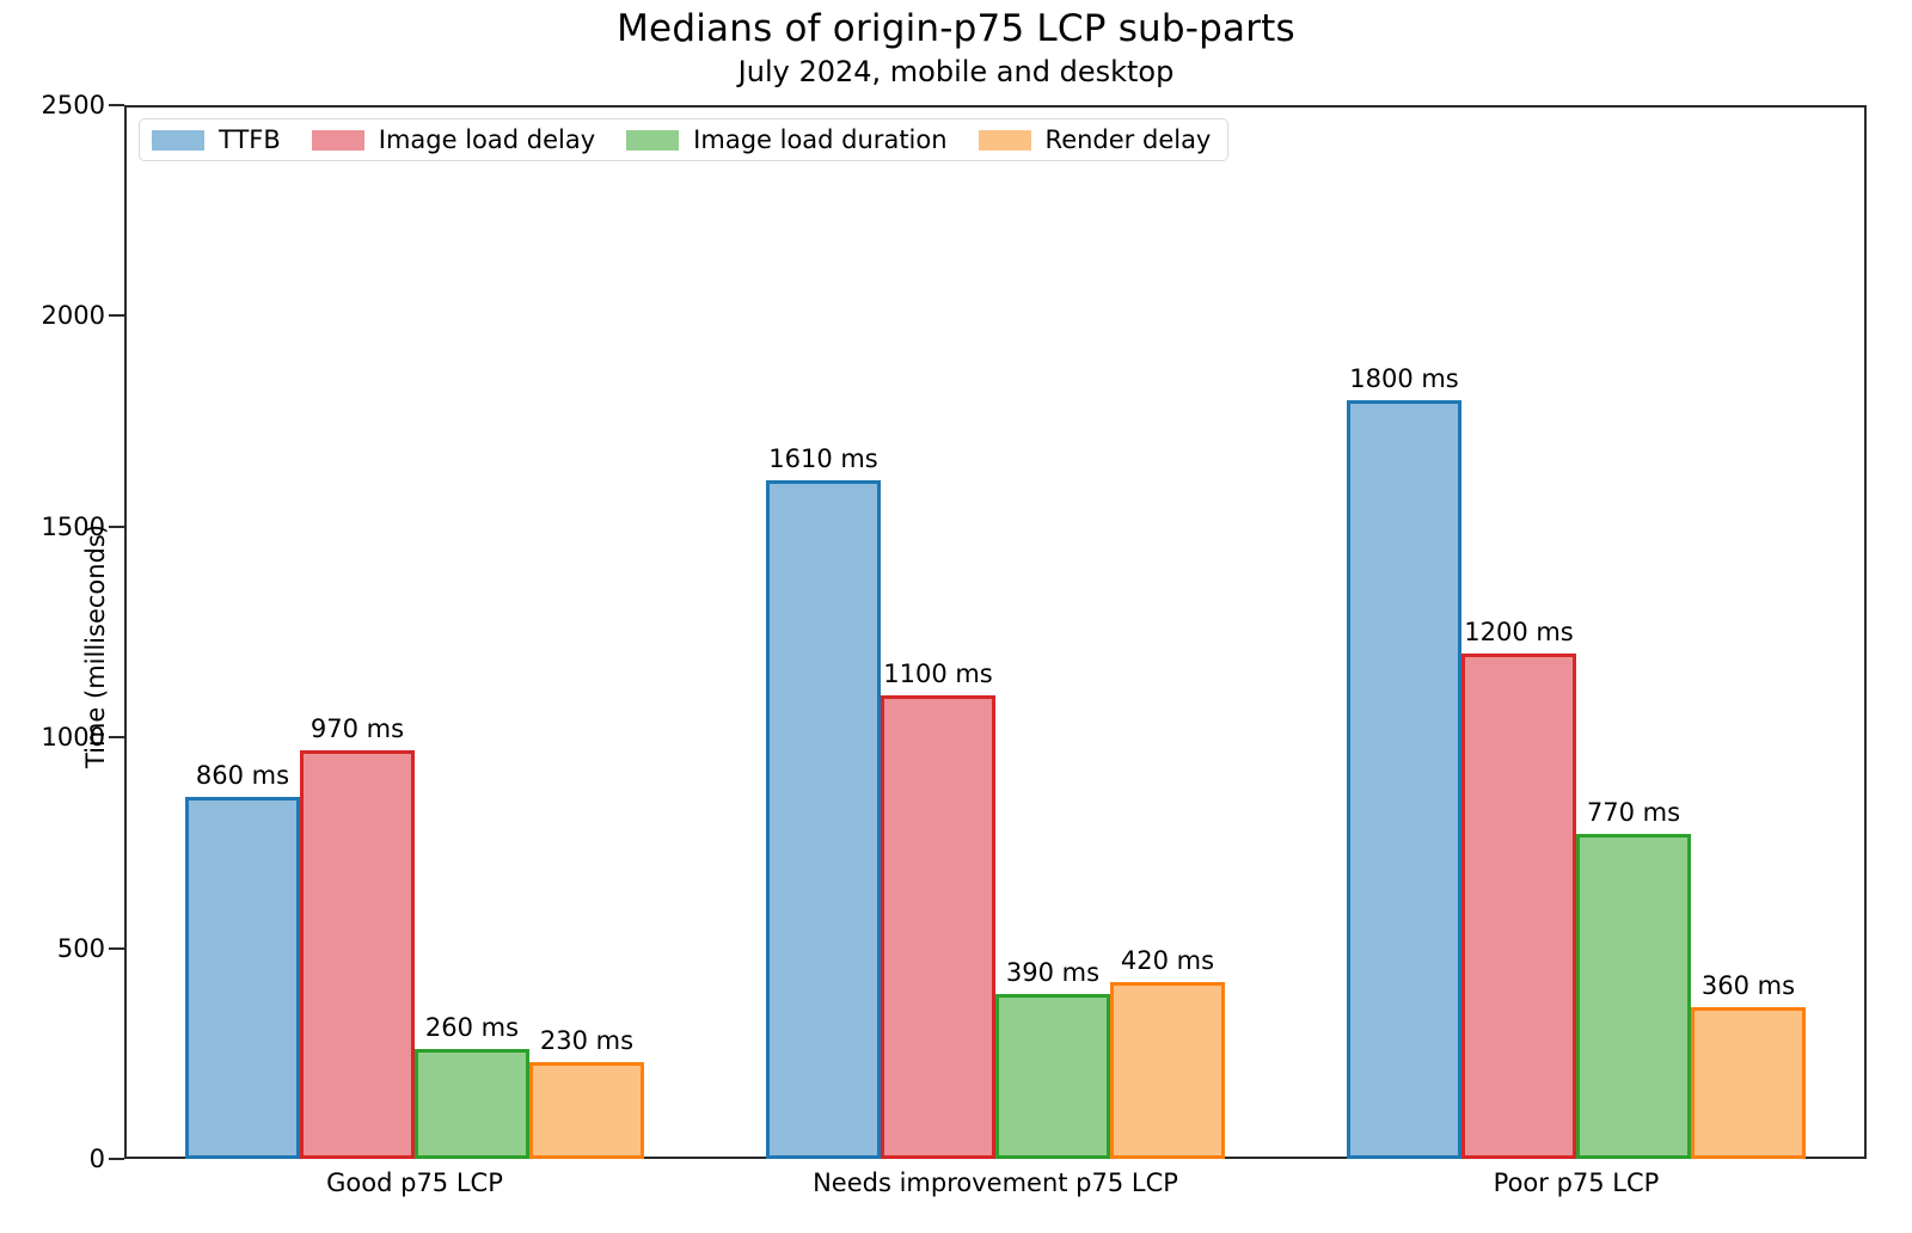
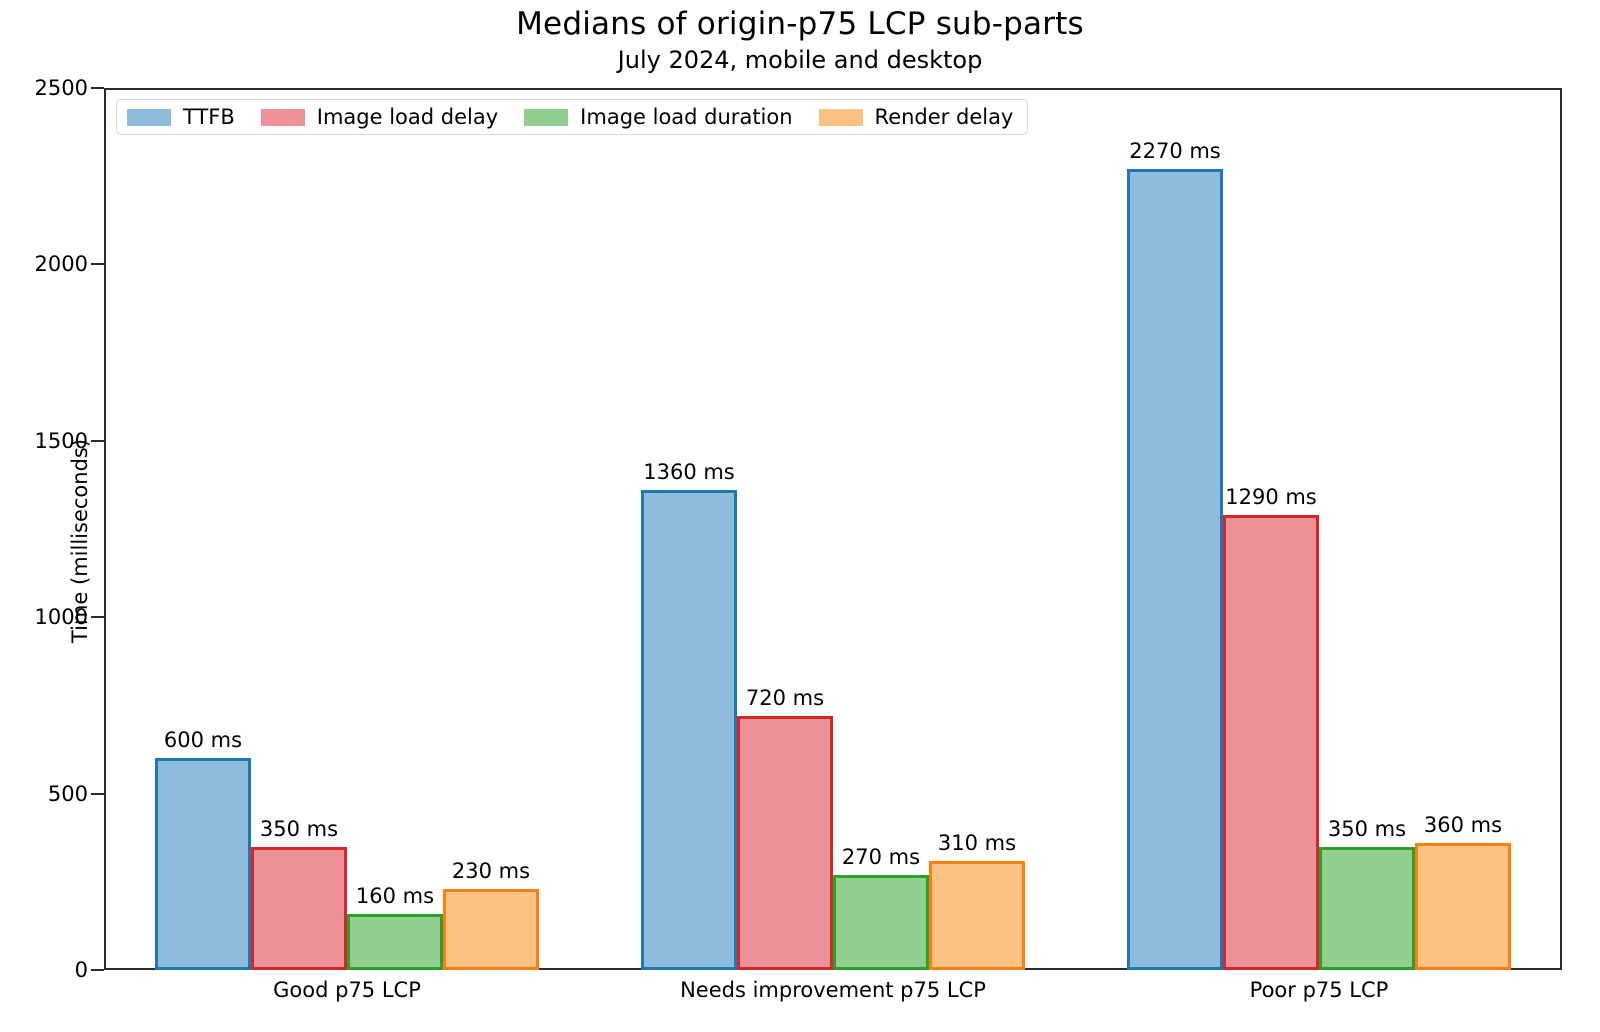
TTFB/Good p75 LCP: 860 -> 600
Image load delay/Good p75 LCP: 970 -> 350
Image load duration/Good p75 LCP: 260 -> 160
TTFB/Needs improvement p75 LCP: 1610 -> 1360
Image load delay/Needs improvement p75 LCP: 1100 -> 720
Image load duration/Needs improvement p75 LCP: 390 -> 270
Render delay/Needs improvement p75 LCP: 420 -> 310
TTFB/Poor p75 LCP: 1800 -> 2270
Image load delay/Poor p75 LCP: 1200 -> 1290
Image load duration/Poor p75 LCP: 770 -> 350
